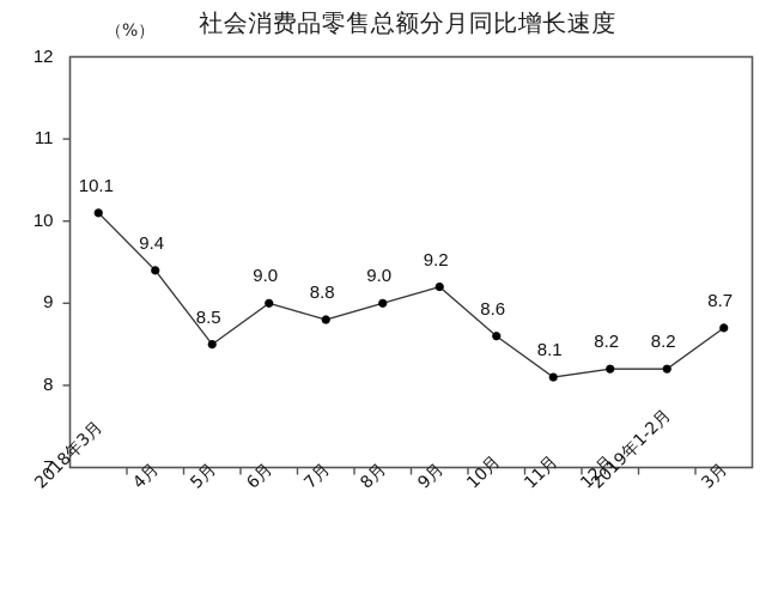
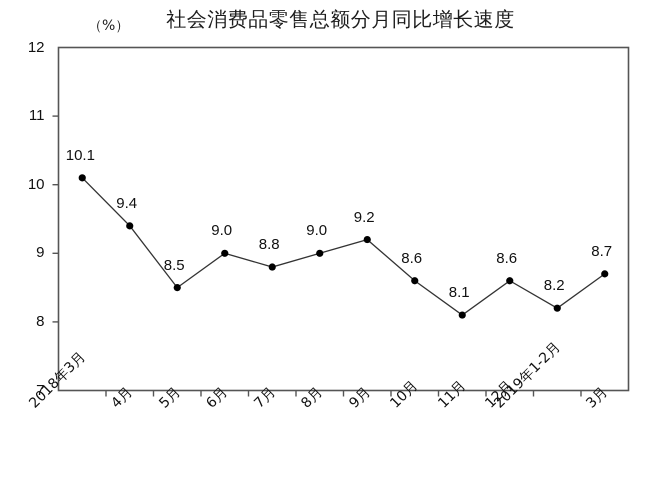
12月: 8.2 -> 8.6
